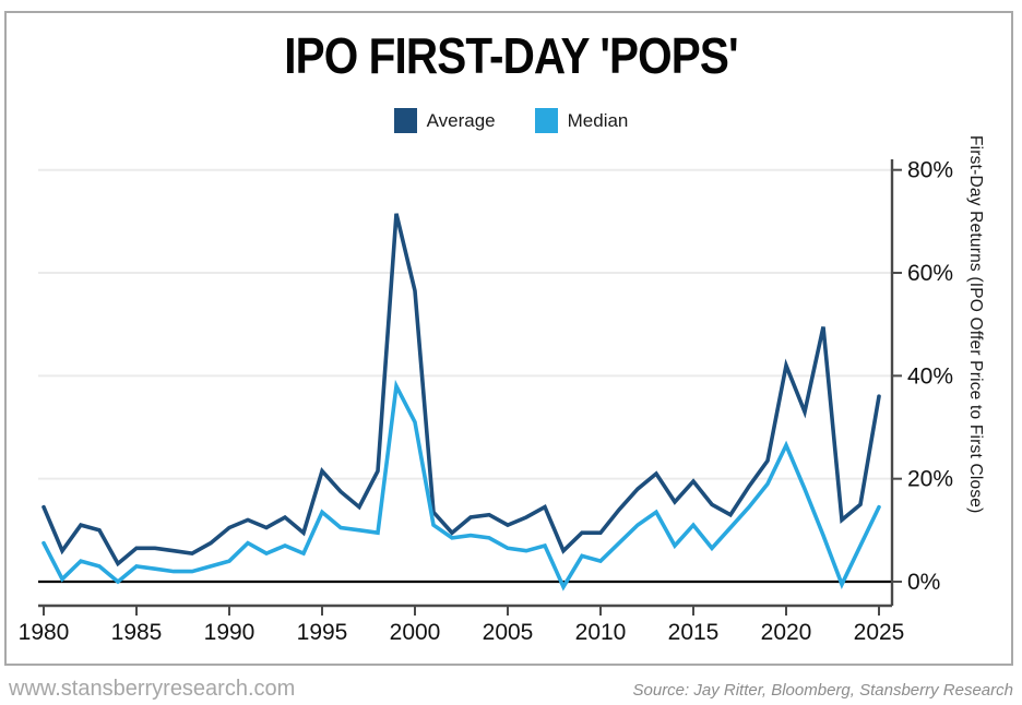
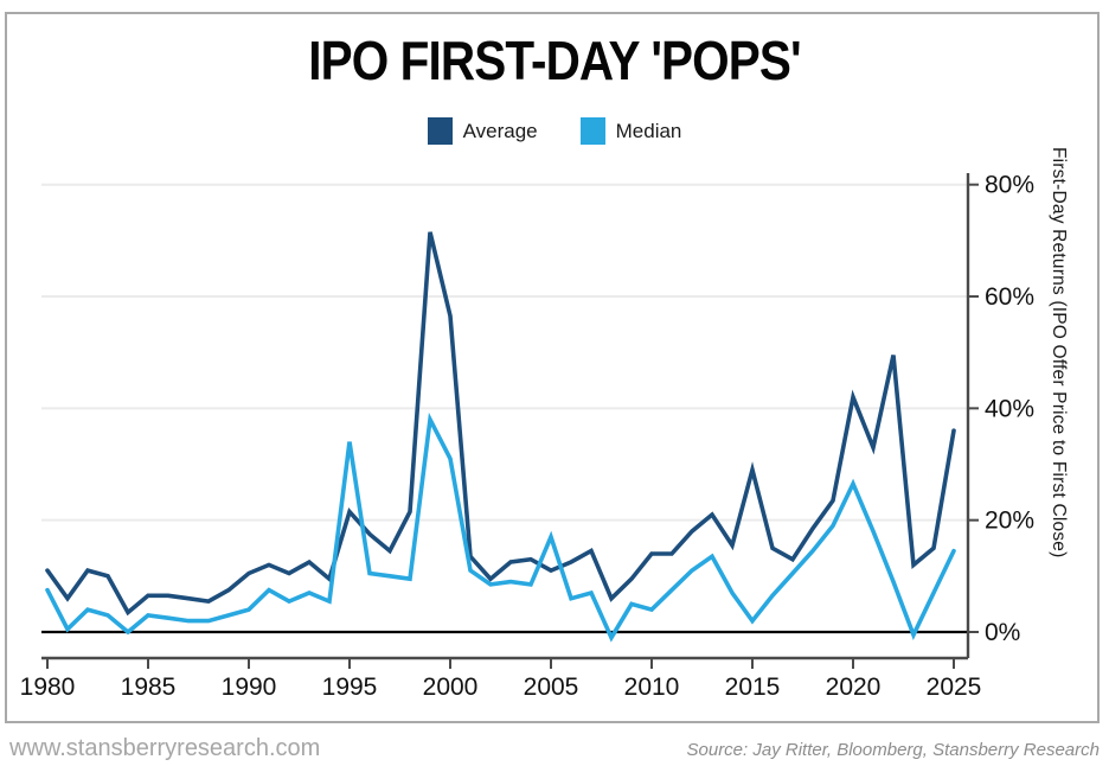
Average/1980: 14% -> 11%
Median/1995: 14% -> 34%
Median/2005: 6% -> 17%
Average/2010: 10% -> 14%
Average/2015: 20% -> 29%
Median/2015: 11% -> 2%
